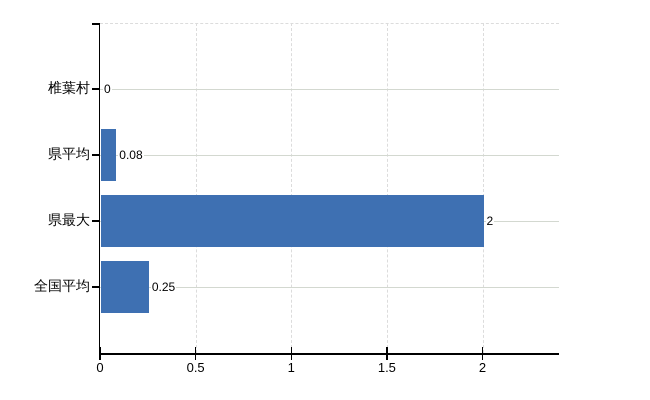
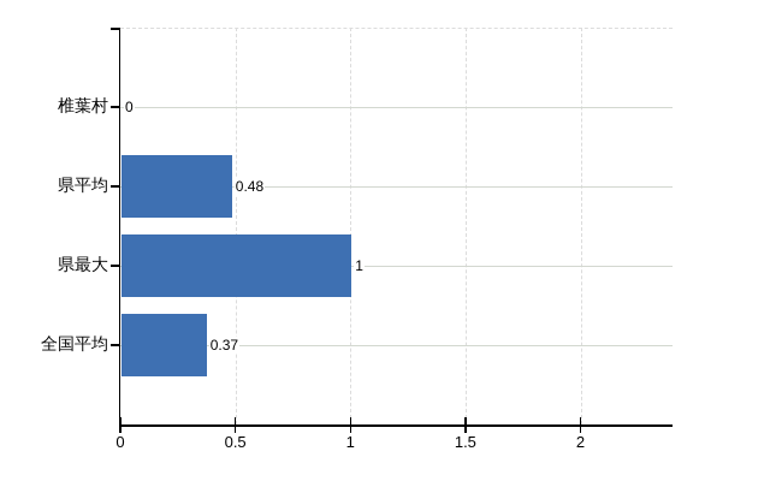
県平均: 0.08 -> 0.48
県最大: 2 -> 1
全国平均: 0.25 -> 0.37
